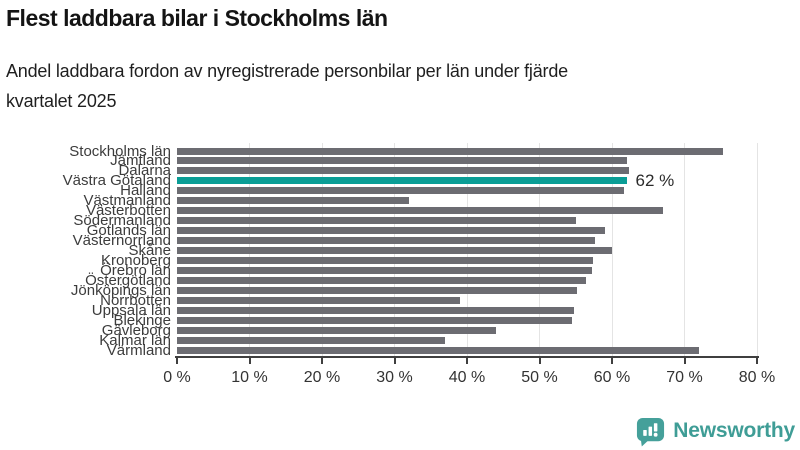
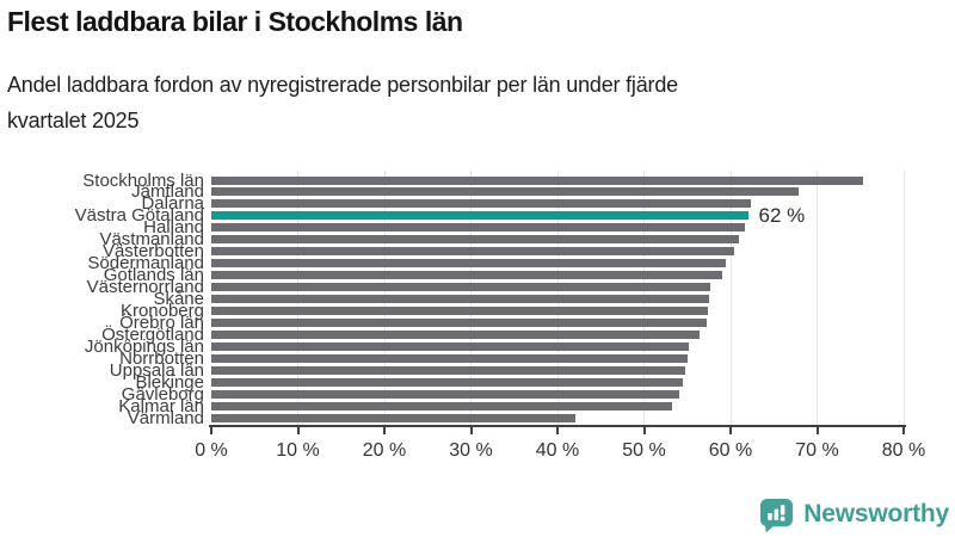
Jämtland: 62% -> 68%
Västmanland: 32% -> 61%
Västerbotten: 67% -> 60%
Södermanland: 55% -> 59%
Skåne: 60% -> 58%
Norrbotten: 39% -> 55%
Gävleborg: 44% -> 54%
Kalmar län: 37% -> 53%
Värmland: 72% -> 42%
